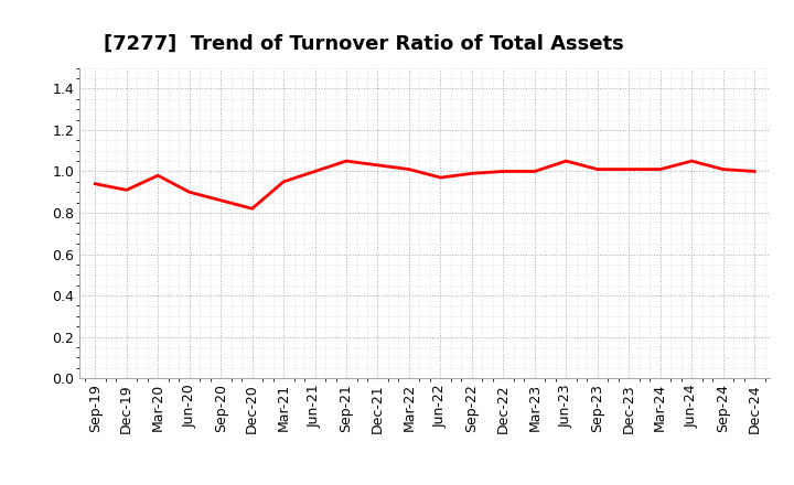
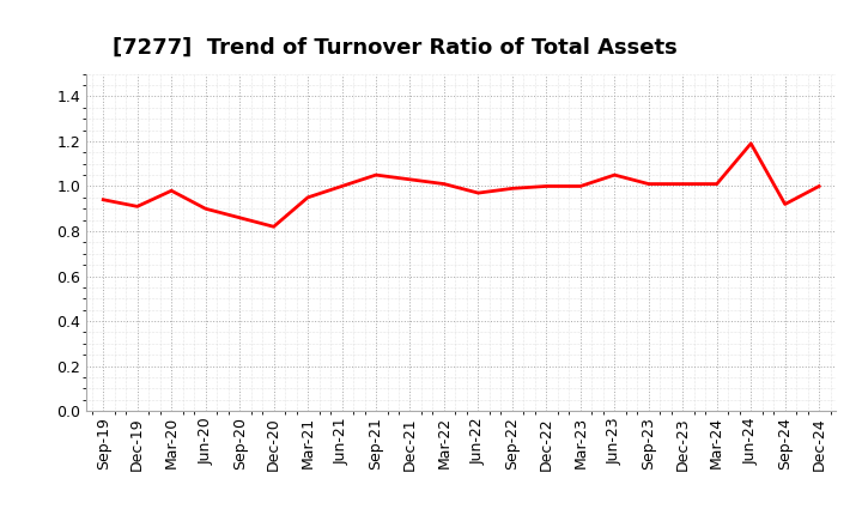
Jun-24: 1.05 -> 1.19
Sep-24: 1.01 -> 0.92
